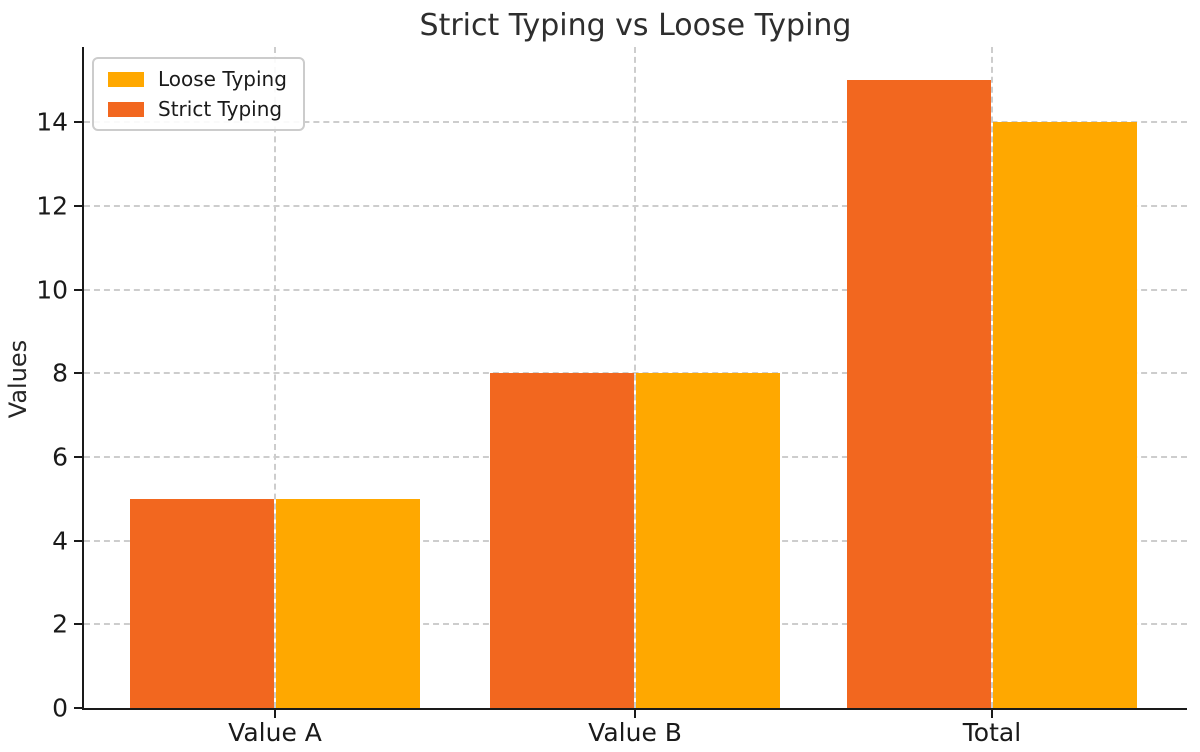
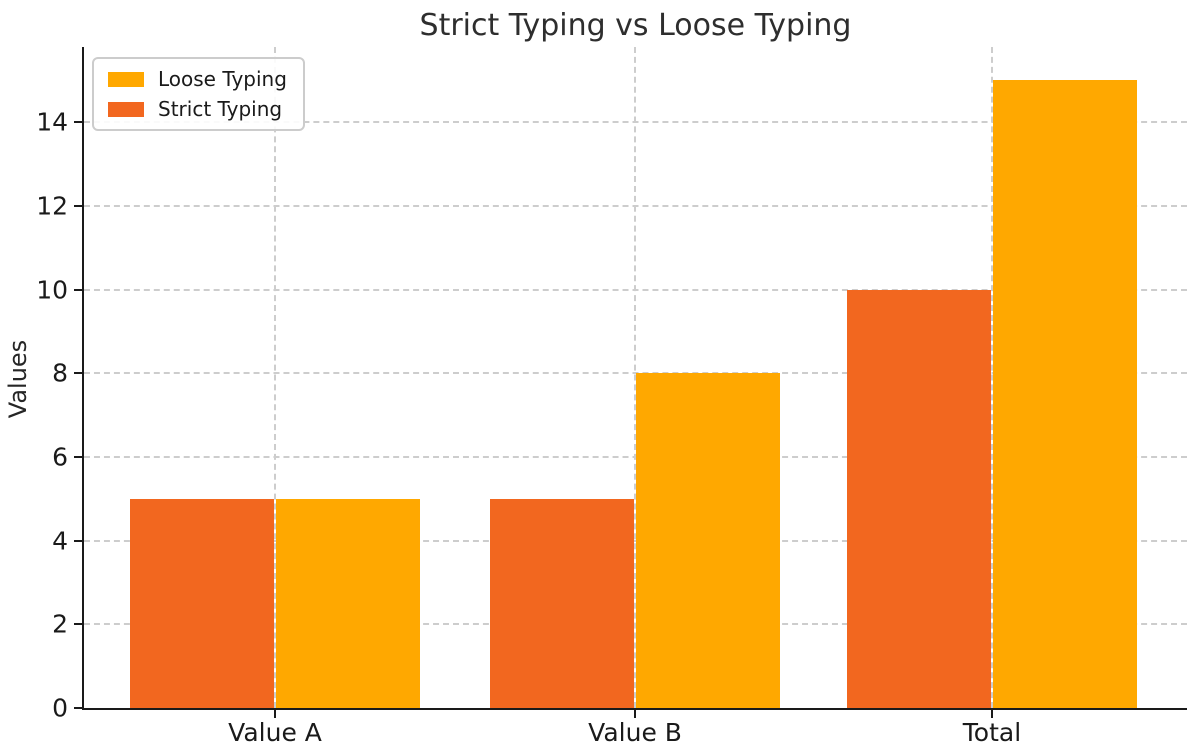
Strict Typing/Value B: 8 -> 5
Strict Typing/Total: 15 -> 10
Loose Typing/Total: 14 -> 15
